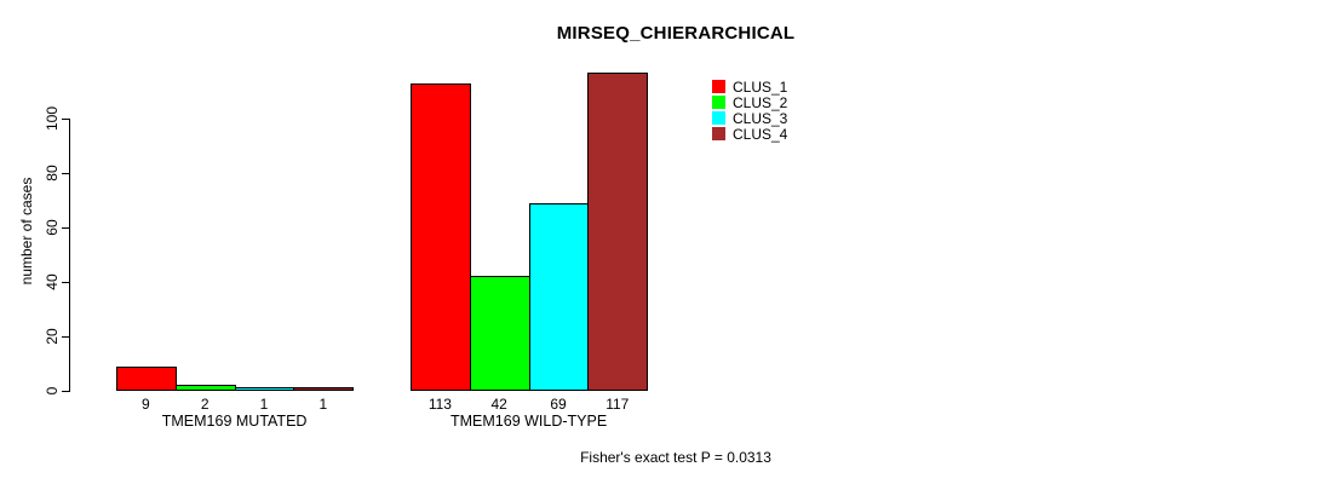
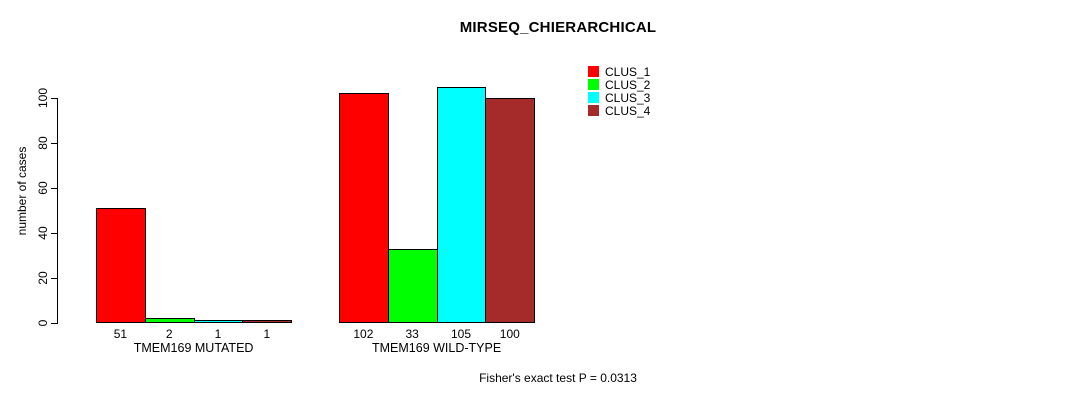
CLUS_1/TMEM169 MUTATED: 9 -> 51
CLUS_1/TMEM169 WILD-TYPE: 113 -> 102
CLUS_2/TMEM169 WILD-TYPE: 42 -> 33
CLUS_3/TMEM169 WILD-TYPE: 69 -> 105
CLUS_4/TMEM169 WILD-TYPE: 117 -> 100
